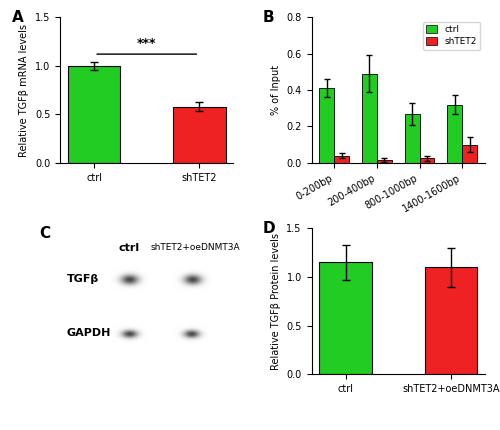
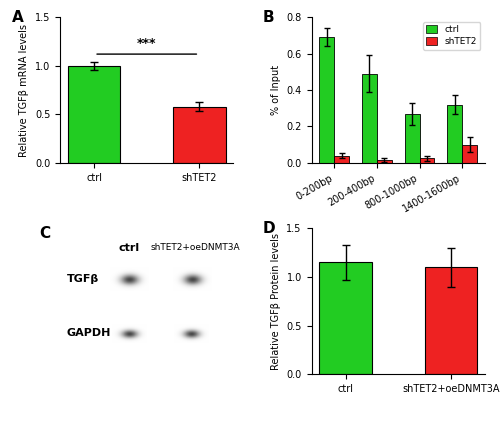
ctrl/0-200bp: 0.41 -> 0.69
